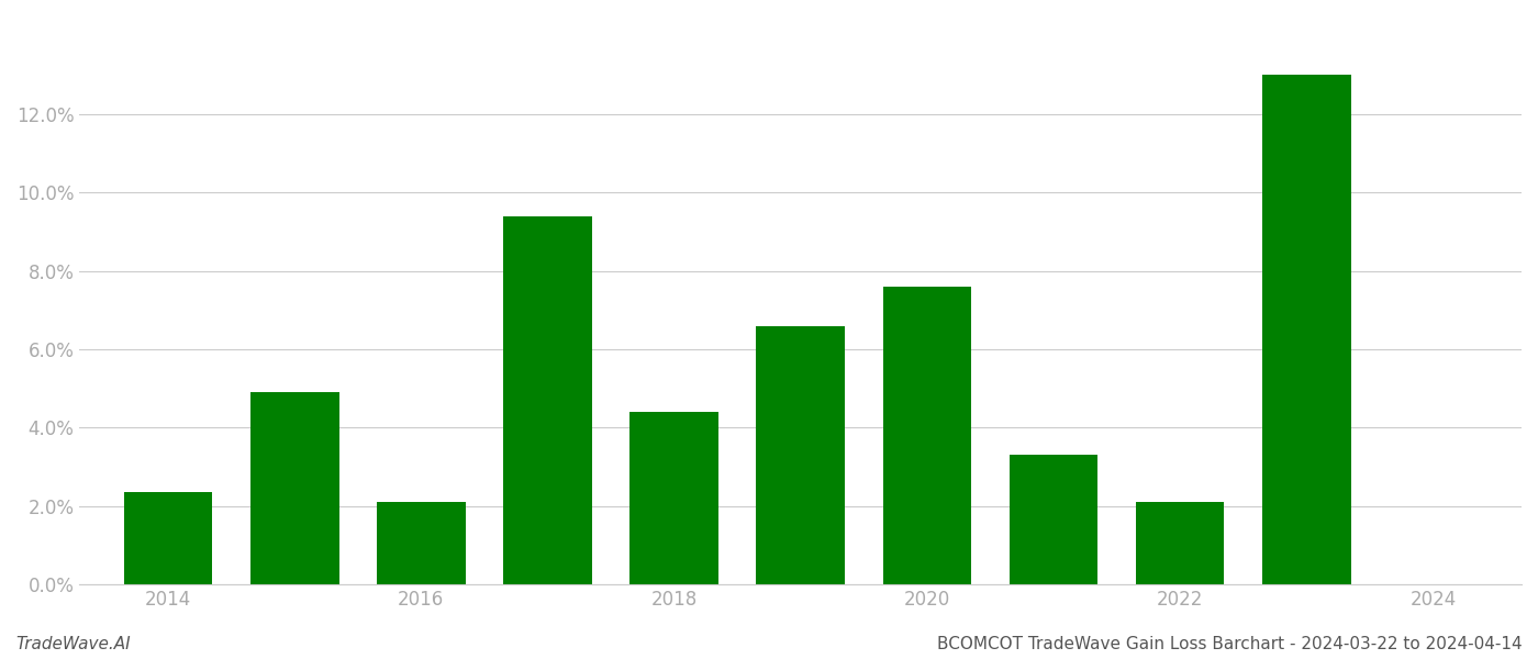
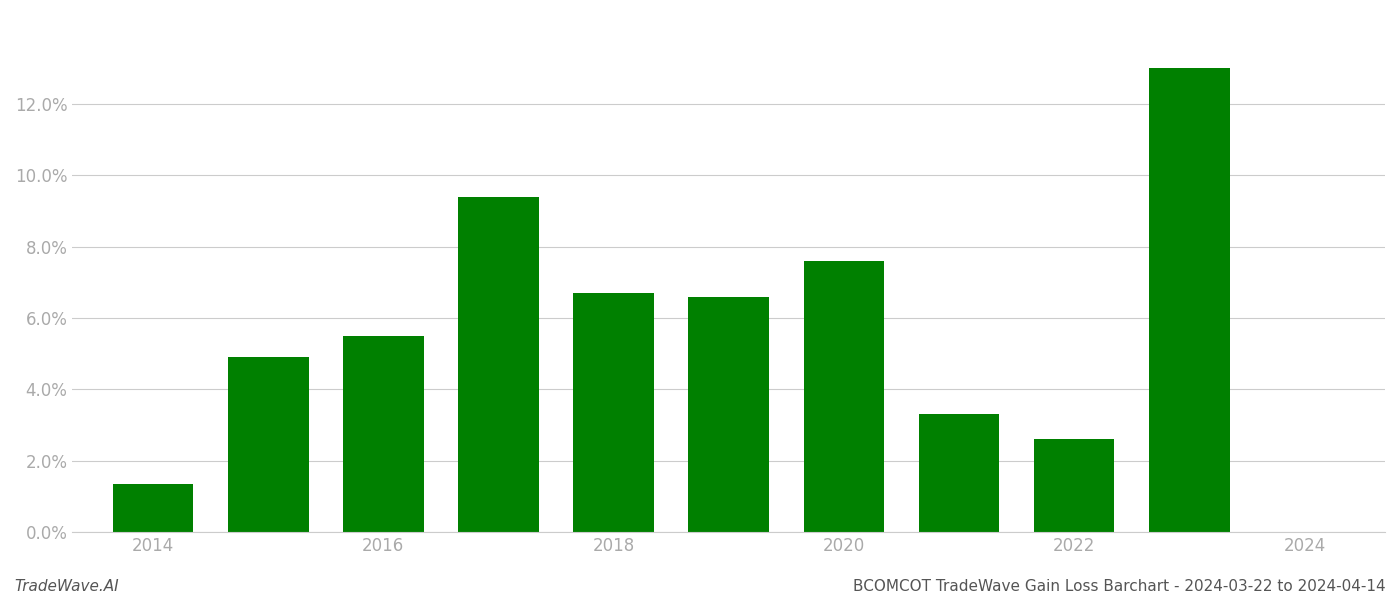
2014: 2.35% -> 1.35%
2016: 2.10% -> 5.50%
2018: 4.40% -> 6.70%
2022: 2.10% -> 2.60%
